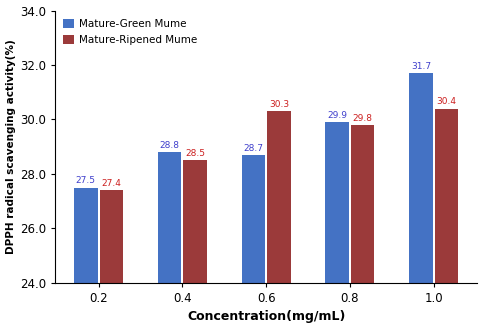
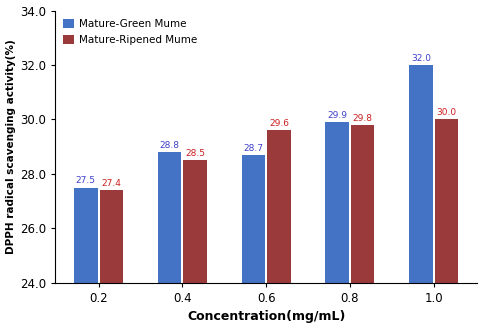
Mature-Ripened Mume/0.6: 30.3 -> 29.6
Mature-Green Mume/1.0: 31.7 -> 32.0
Mature-Ripened Mume/1.0: 30.4 -> 30.0
